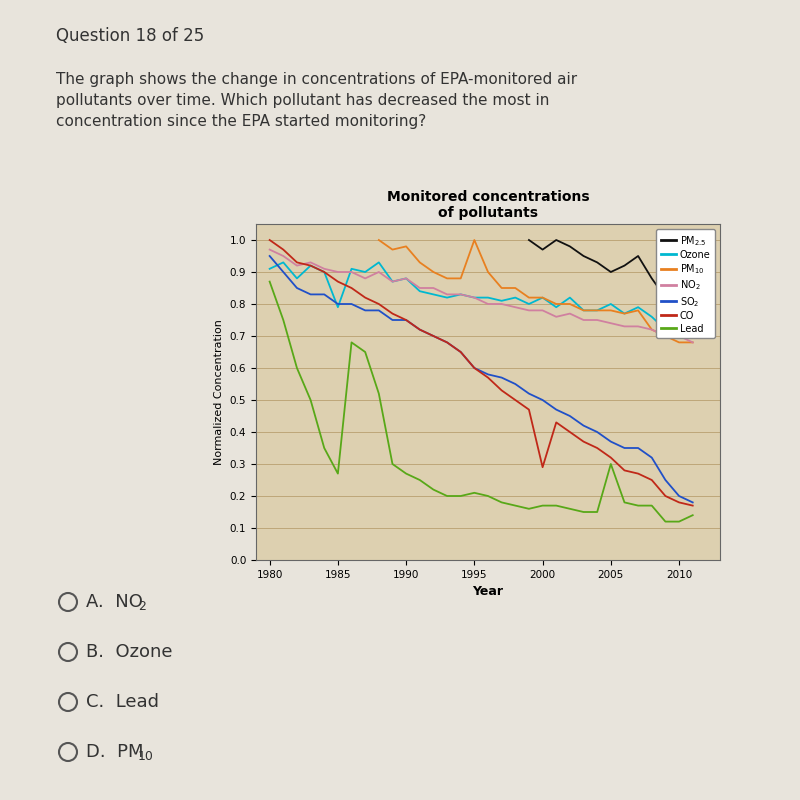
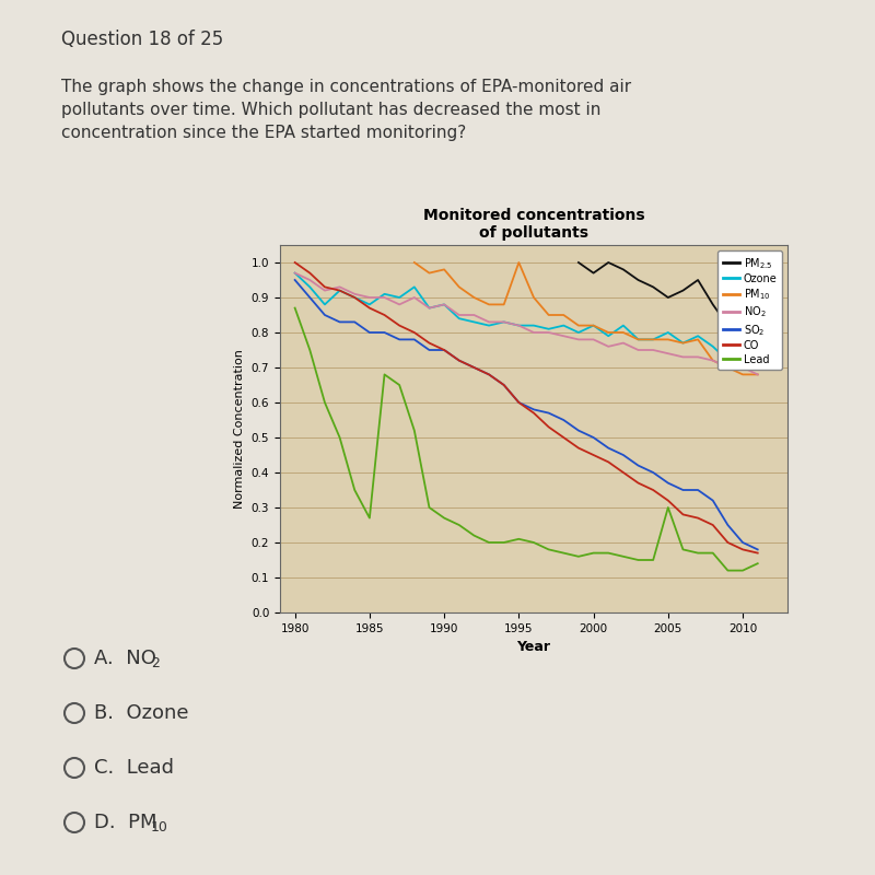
Ozone/1980: 0.91 -> 0.97
Ozone/1985: 0.79 -> 0.88
CO/2000: 0.29 -> 0.45
